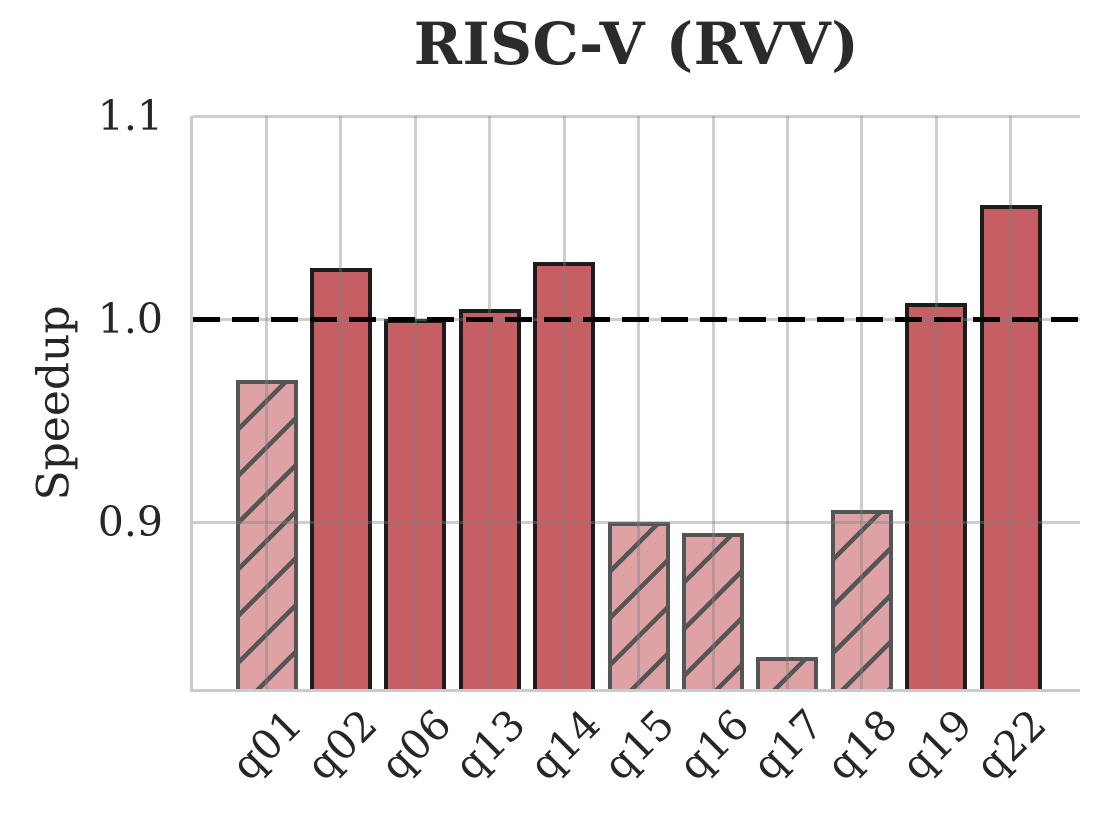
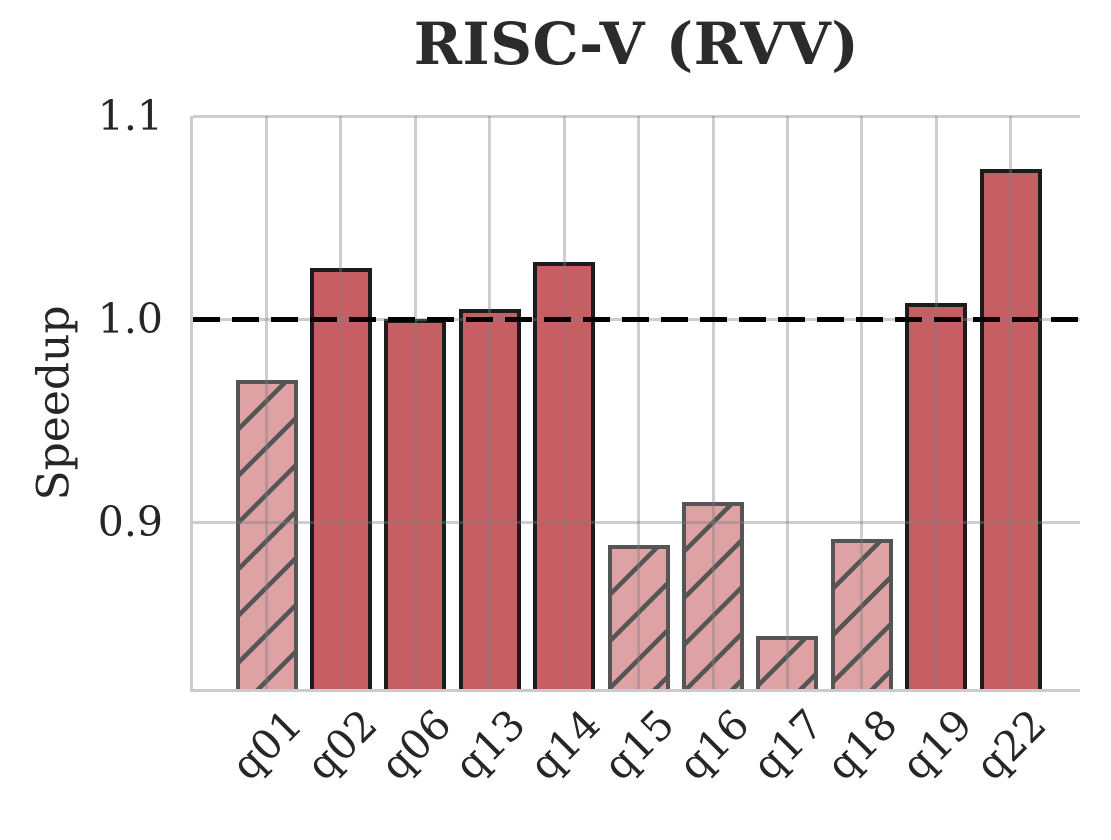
q15: 0.900 -> 0.889
q16: 0.895 -> 0.910
q17: 0.834 -> 0.844
q18: 0.906 -> 0.892
q22: 1.056 -> 1.074
